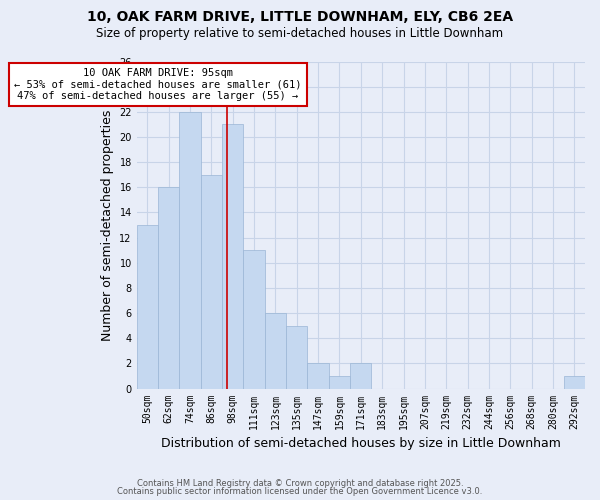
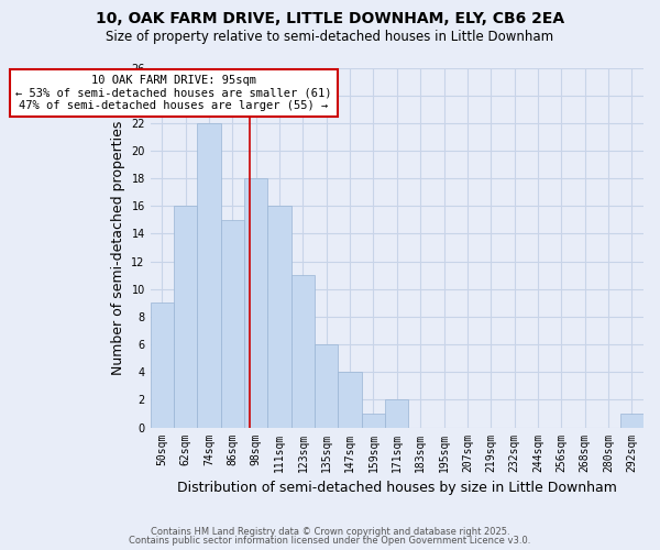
50sqm: 13 -> 9
86sqm: 17 -> 15
98sqm: 21 -> 18
111sqm: 11 -> 16
123sqm: 6 -> 11
135sqm: 5 -> 6
147sqm: 2 -> 4
